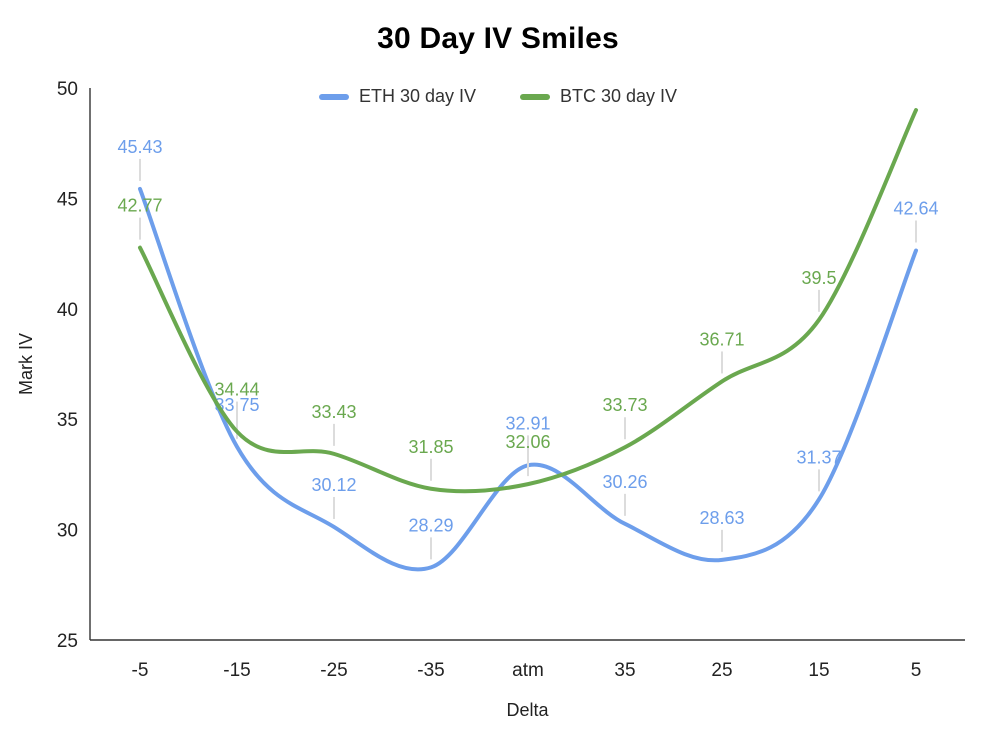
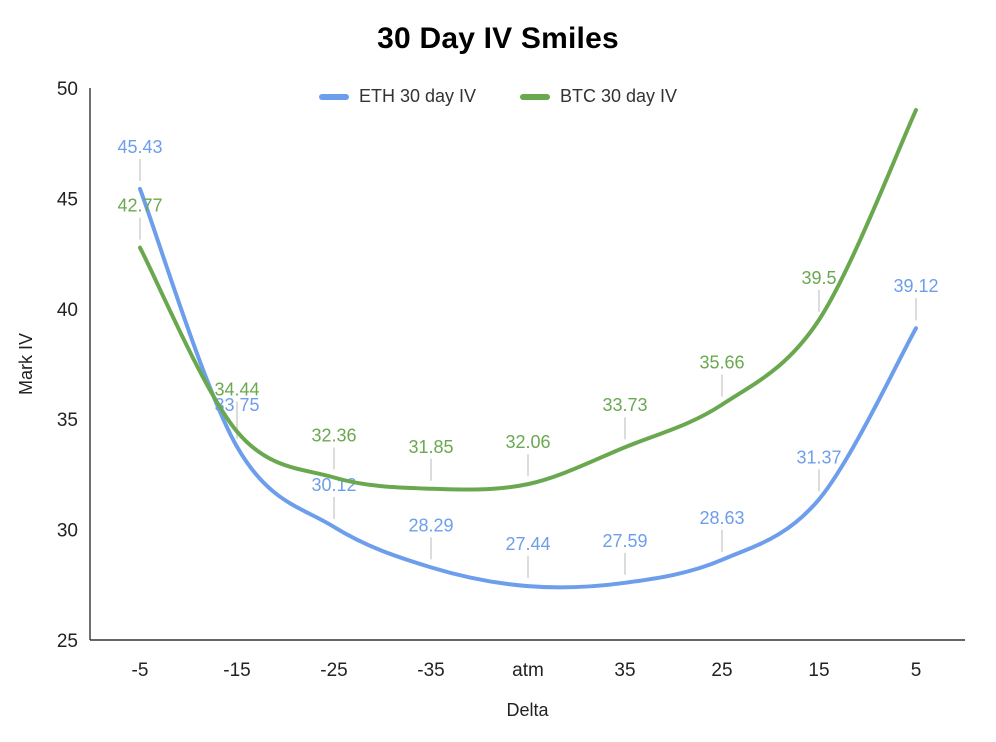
BTC 30 day IV/-25: 33.43 -> 32.36
ETH 30 day IV/atm: 32.91 -> 27.44
ETH 30 day IV/35: 30.26 -> 27.59
BTC 30 day IV/25: 36.71 -> 35.66
ETH 30 day IV/5: 42.64 -> 39.12
